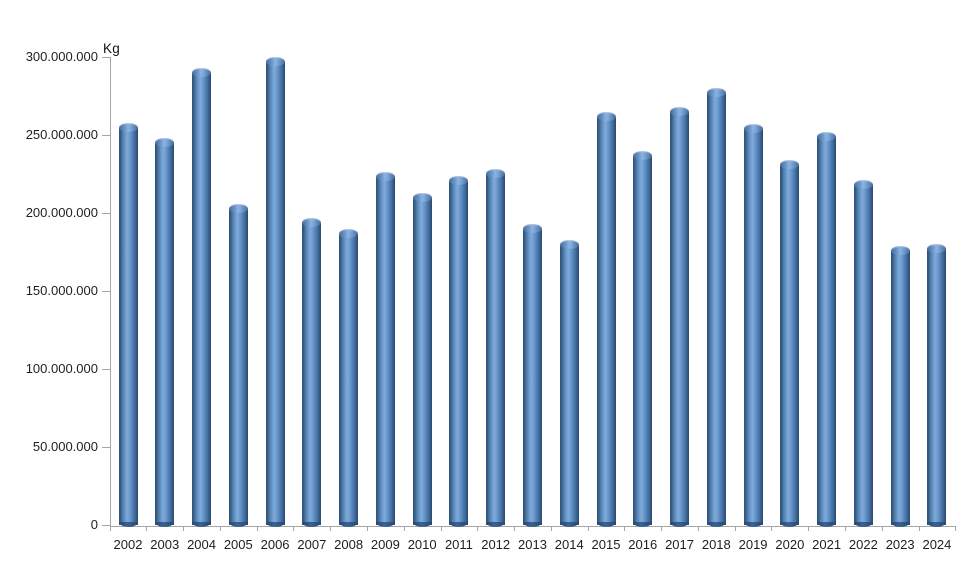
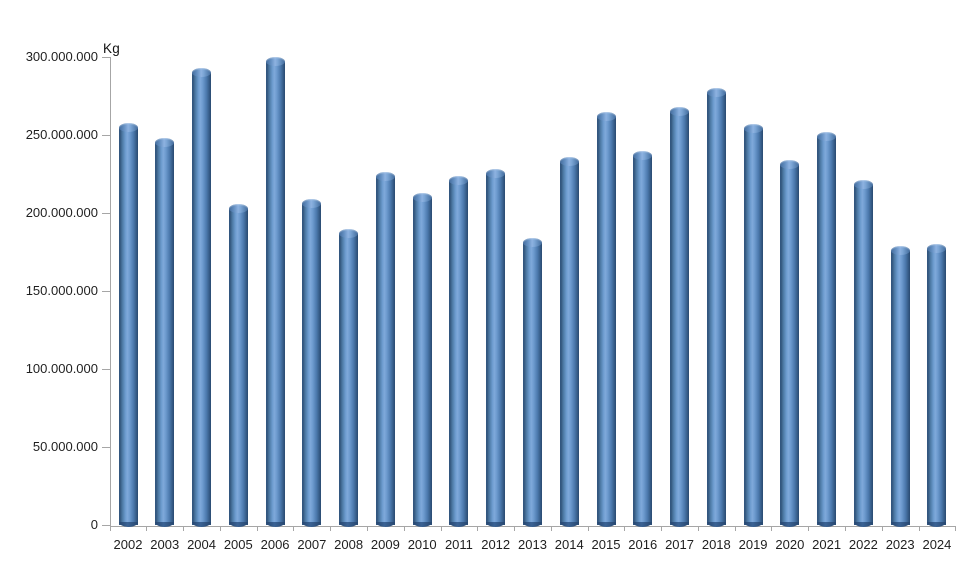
2007: 197000000 -> 209000000
2013: 193000000 -> 184000000
2014: 183000000 -> 236000000
